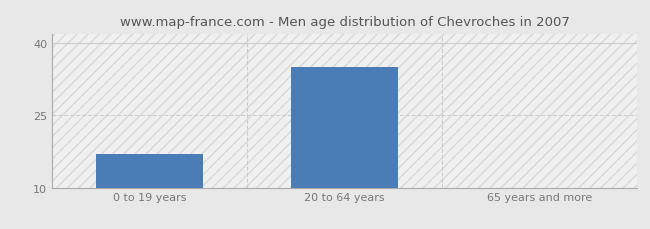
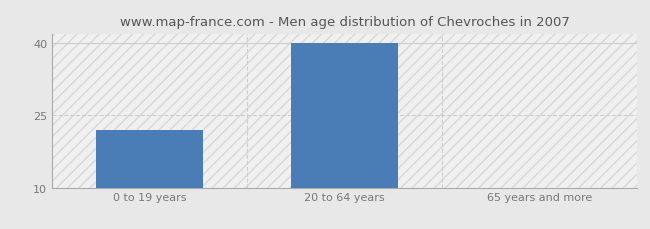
0 to 19 years: 17 -> 22
20 to 64 years: 35 -> 40
